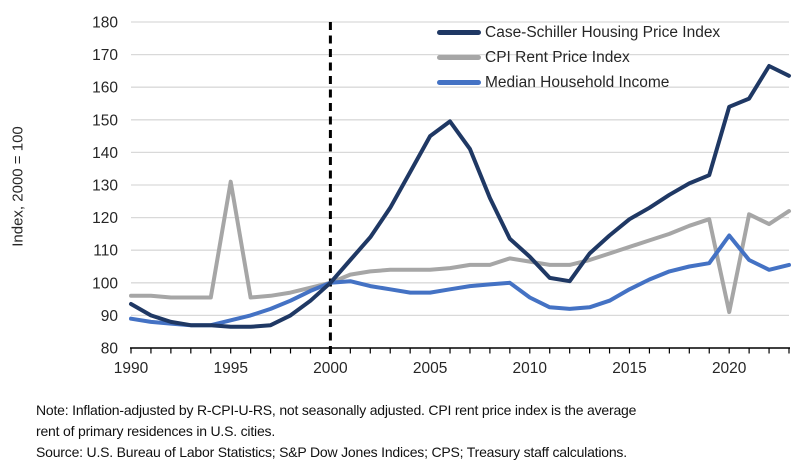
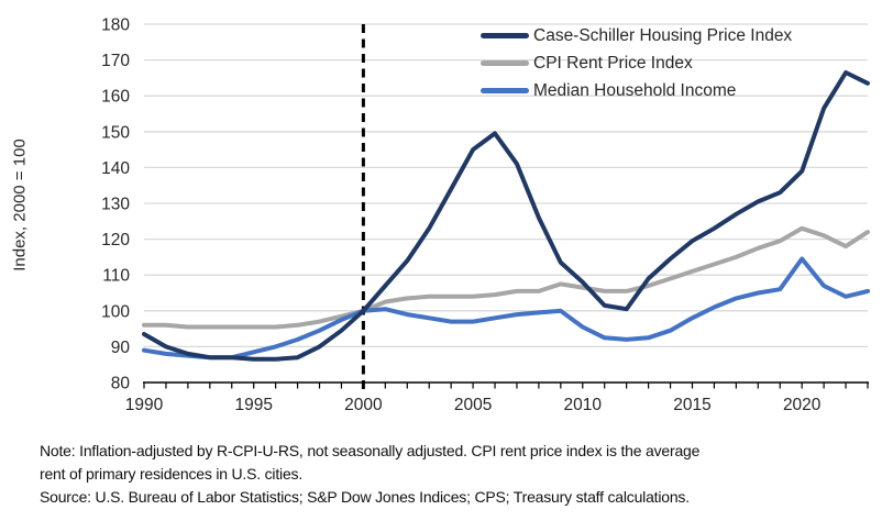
CPI Rent Price Index/1995: 131 -> 96
Case-Schiller Housing Price Index/2020: 154 -> 139
CPI Rent Price Index/2020: 91 -> 123
